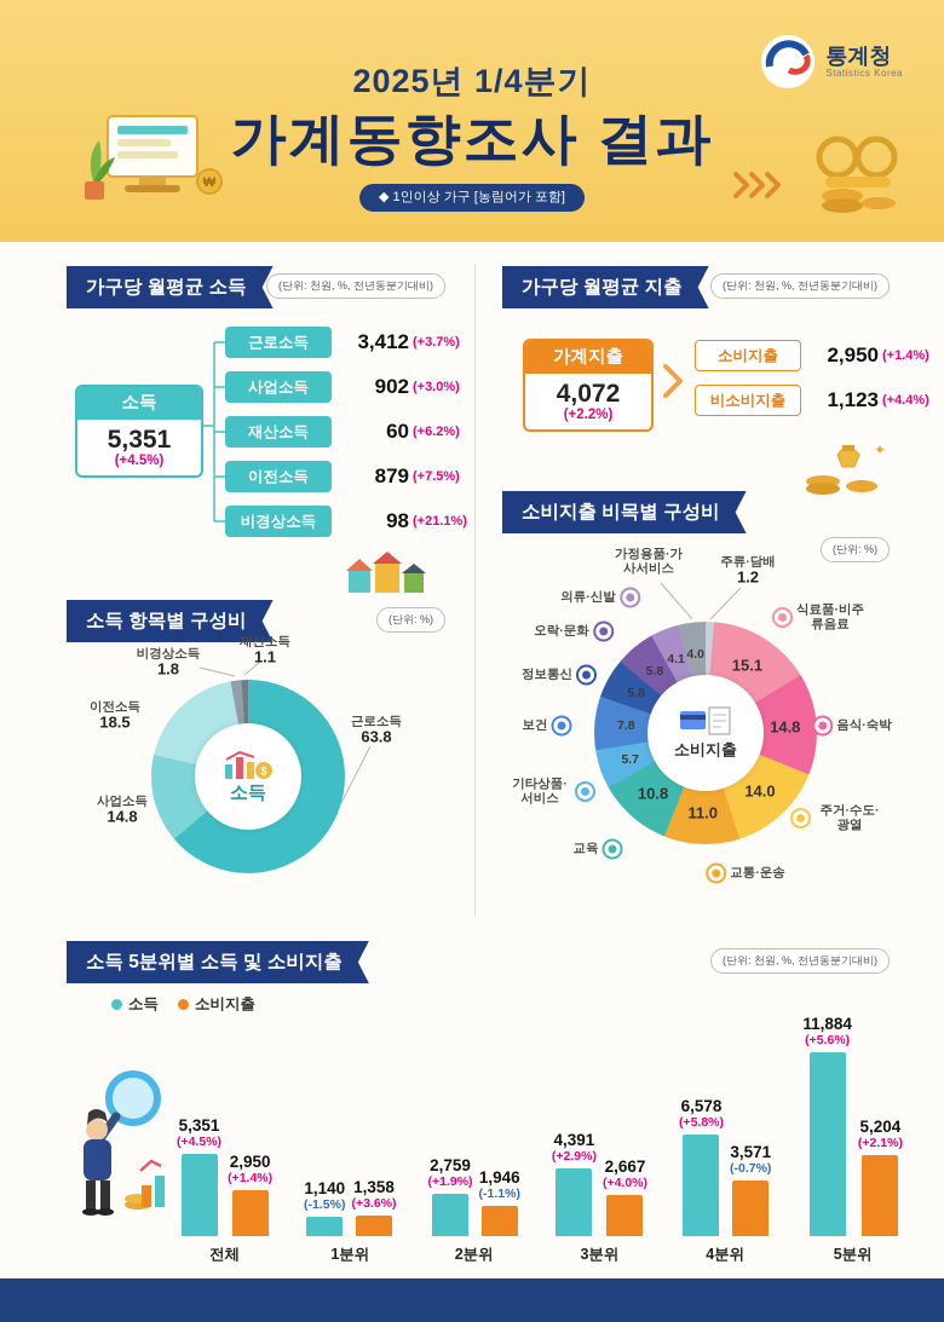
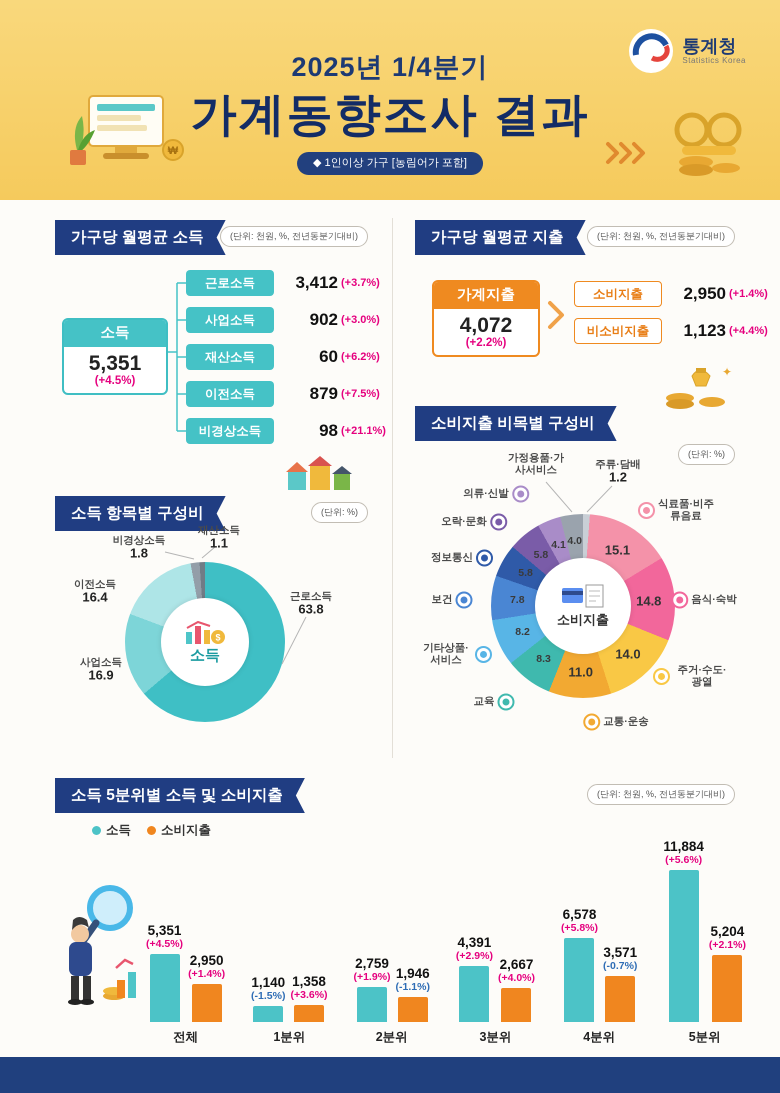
소득 항목별 구성비/사업소득: 14.8 -> 16.9
소득 항목별 구성비/이전소득: 18.5 -> 16.4
소비지출 비목별 구성비/교육: 10.8 -> 8.3
소비지출 비목별 구성비/기타상품·서비스: 5.7 -> 8.2
